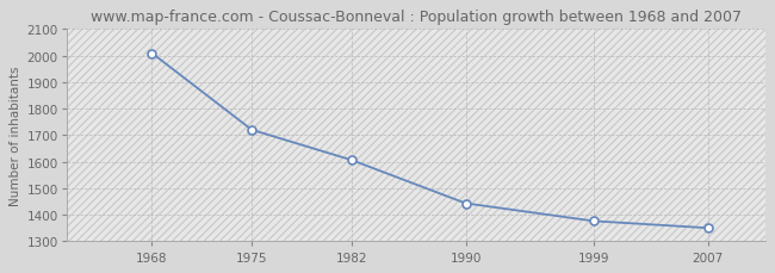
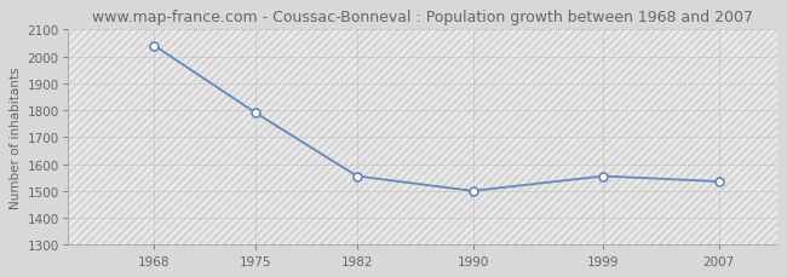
1968: 2009 -> 2040
1975: 1720 -> 1790
1982: 1606 -> 1555
1990: 1443 -> 1500
1999: 1376 -> 1555
2007: 1350 -> 1535
